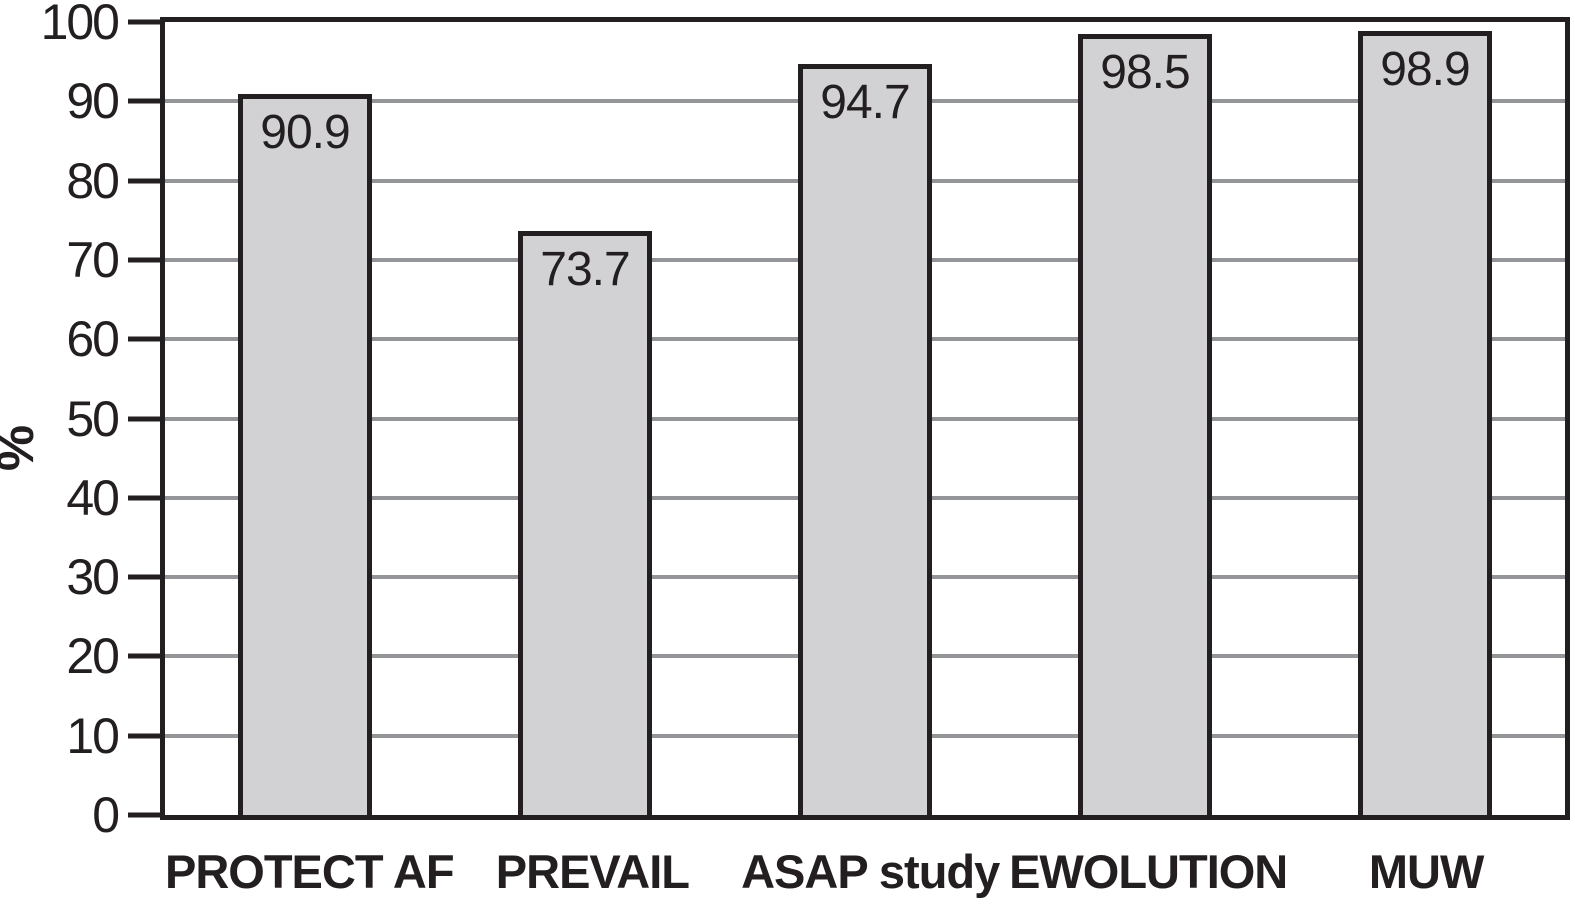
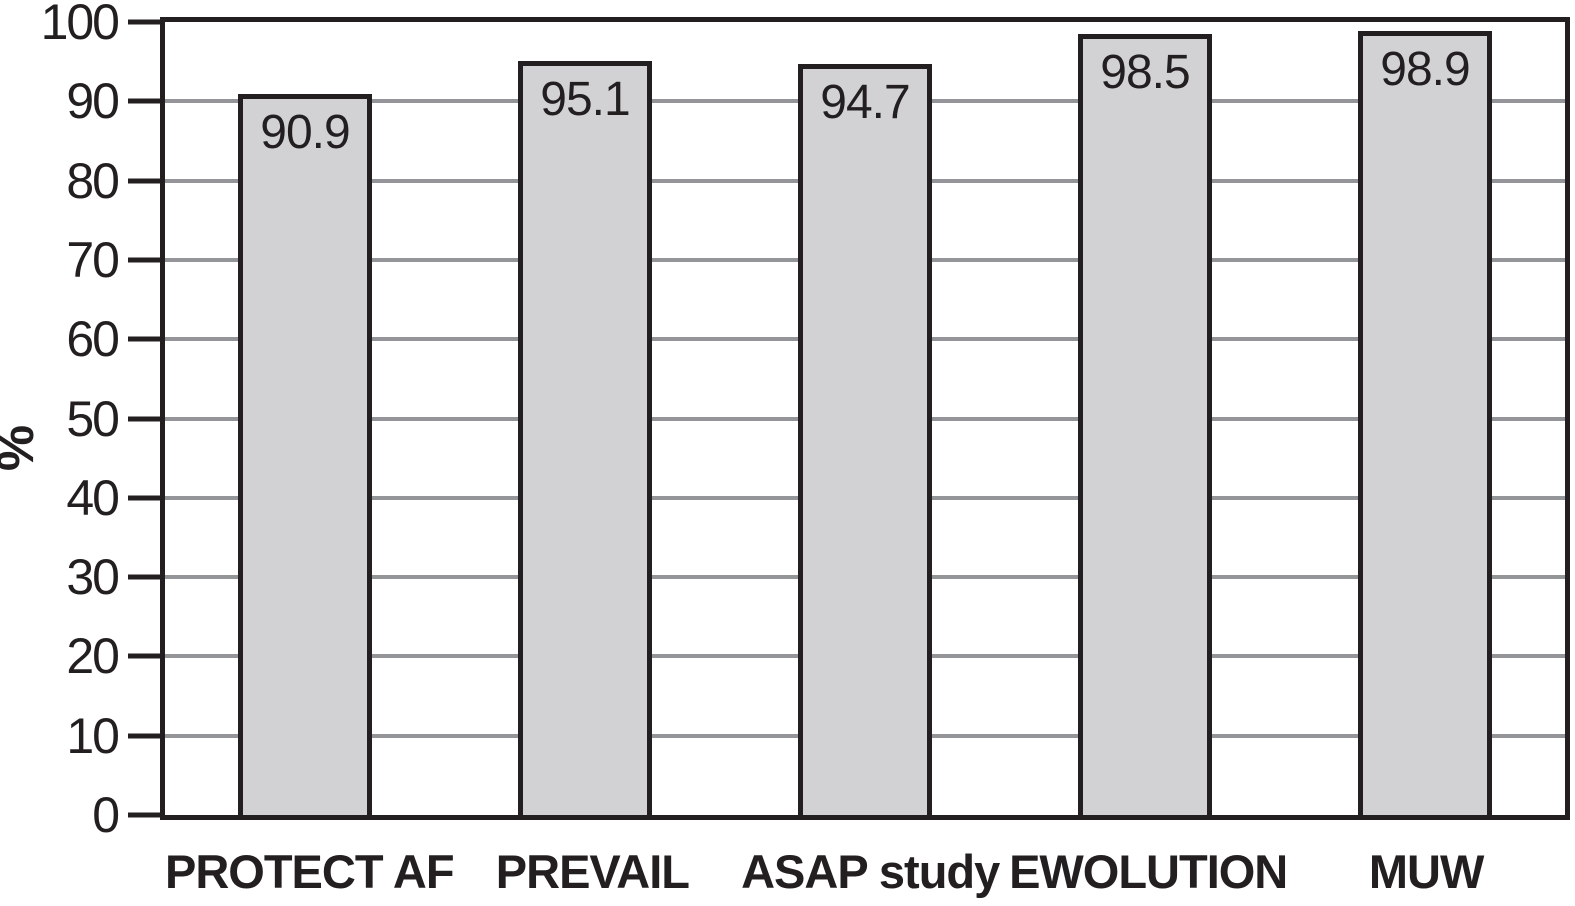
PREVAIL: 73.7 -> 95.1
